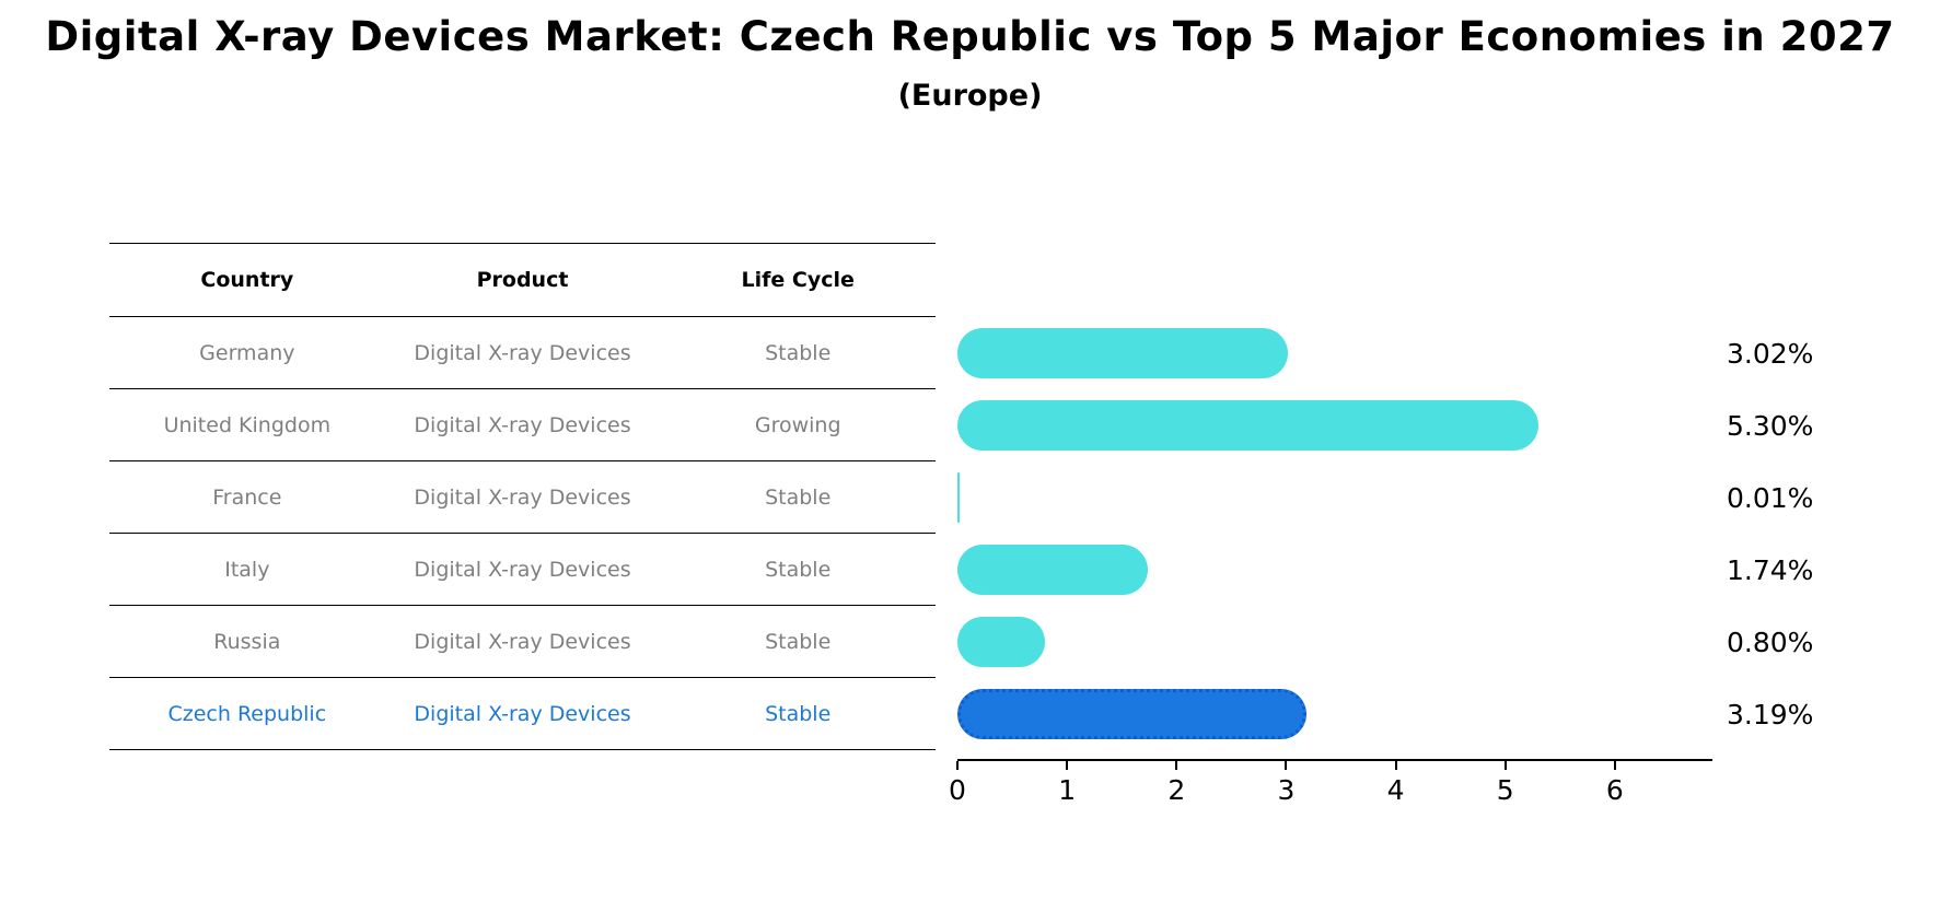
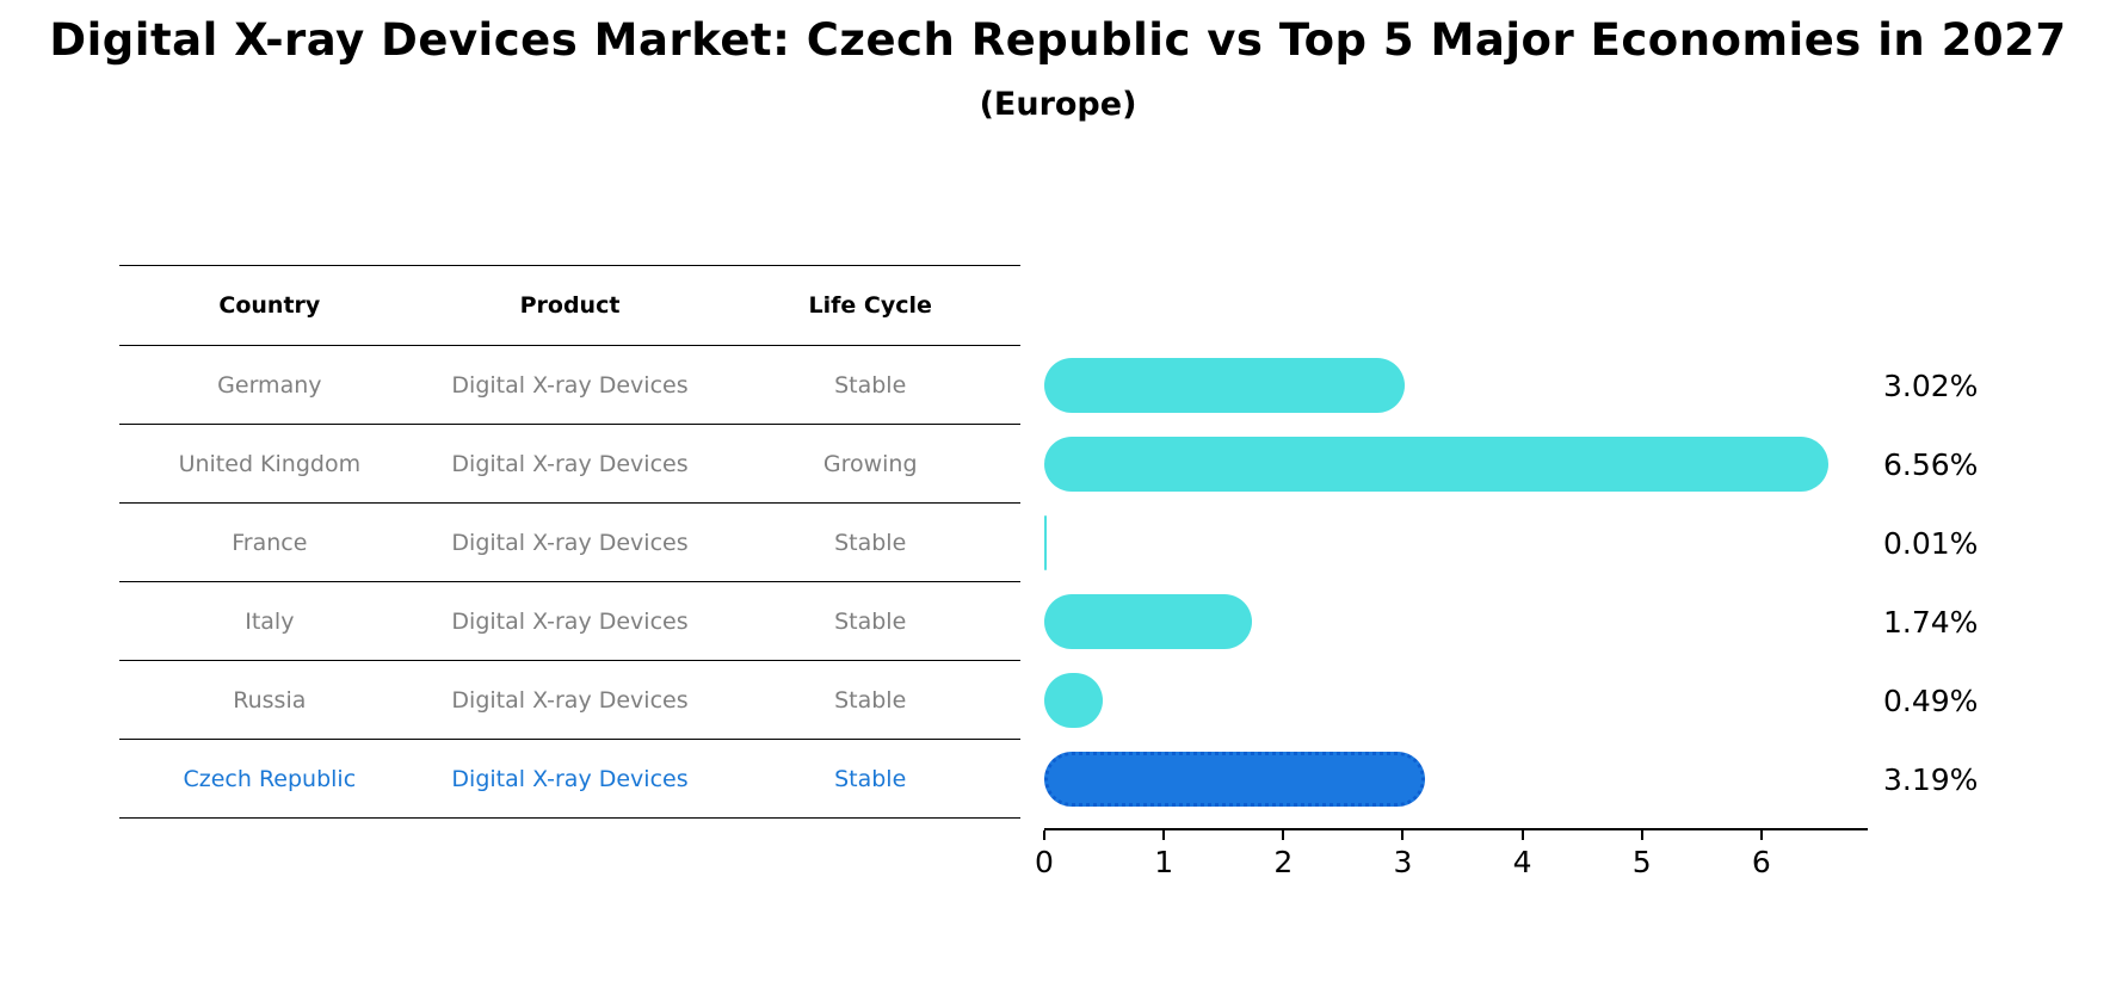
United Kingdom: 5.30% -> 6.56%
Russia: 0.80% -> 0.49%
